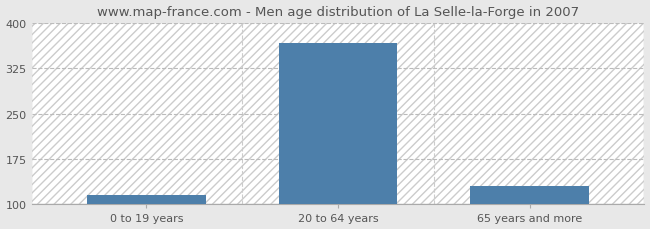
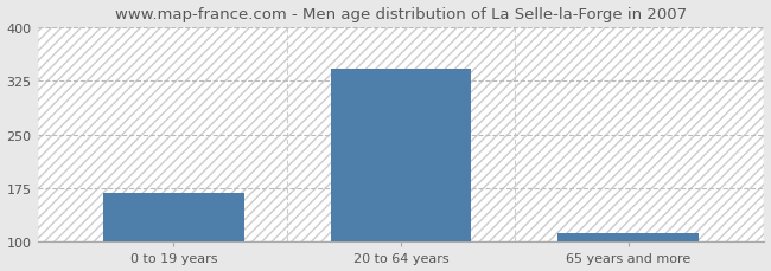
0 to 19 years: 116 -> 168
20 to 64 years: 366 -> 342
65 years and more: 130 -> 113
